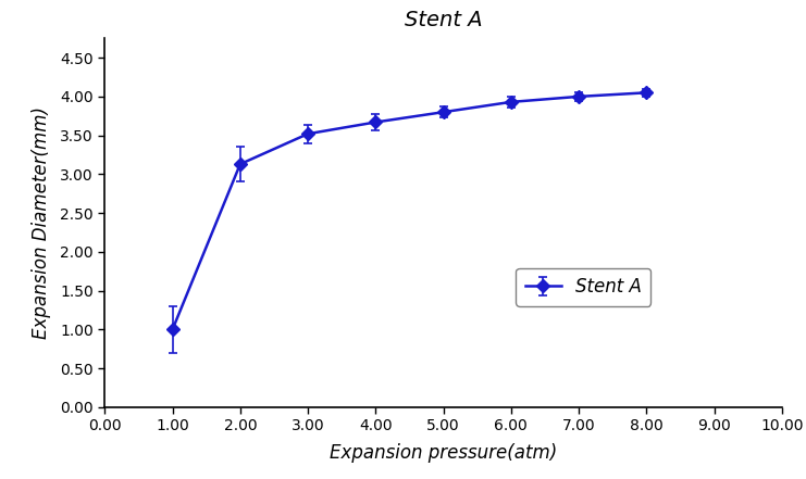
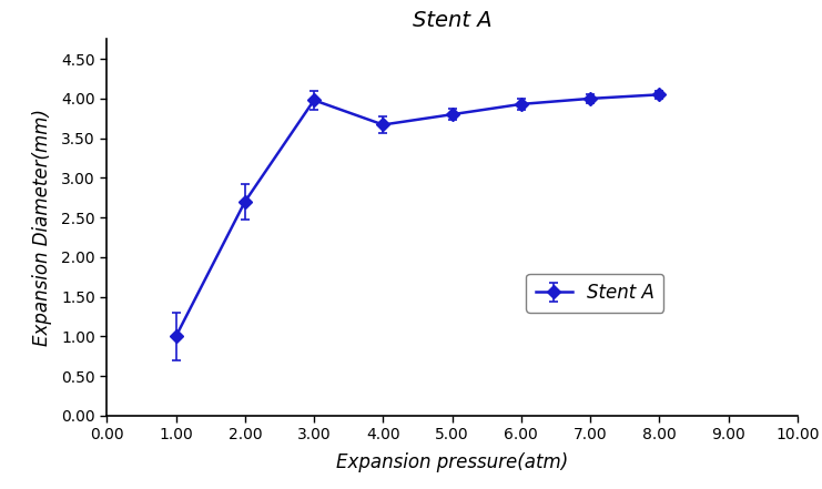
2.00: 3.13 -> 2.70
3.00: 3.52 -> 3.98
